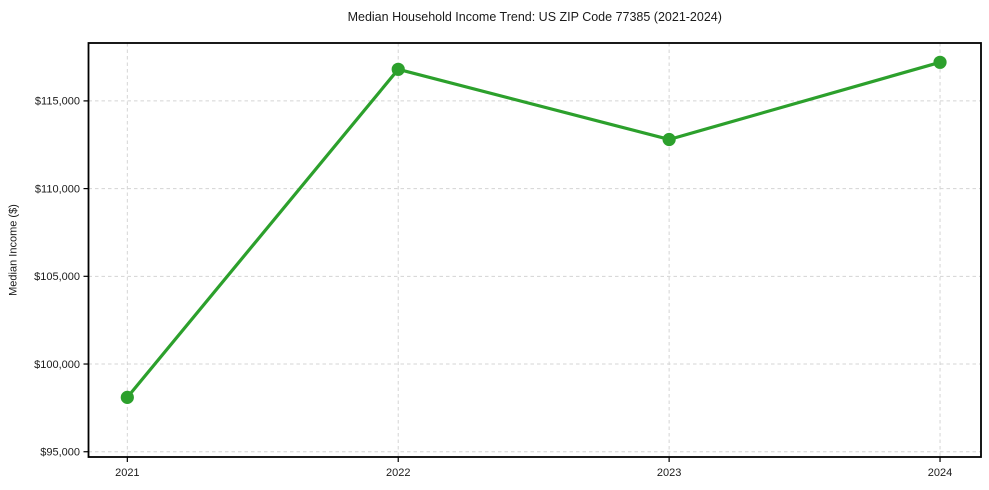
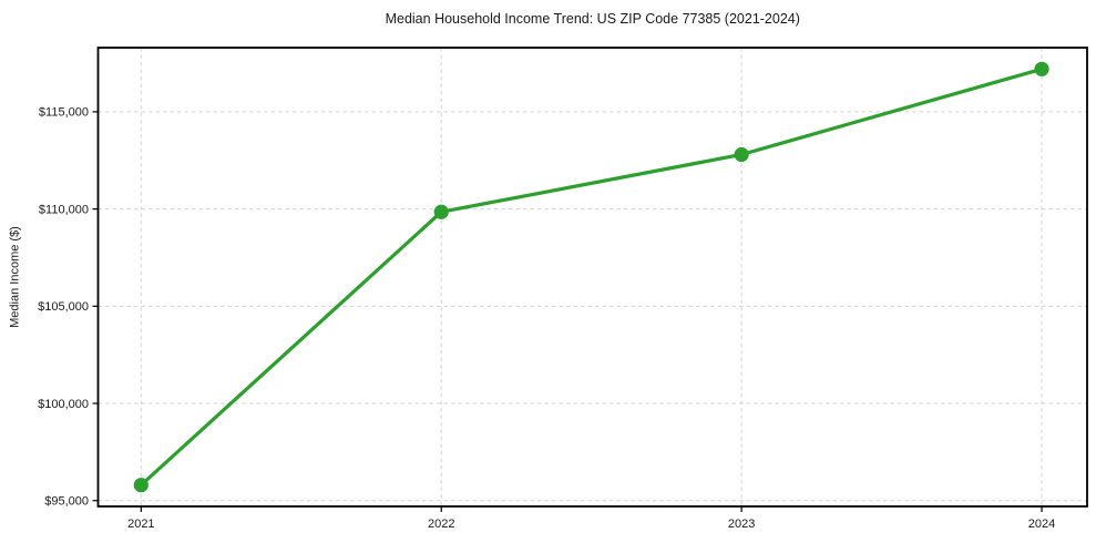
2021: $98100 -> $95800
2022: $116800 -> $109800
